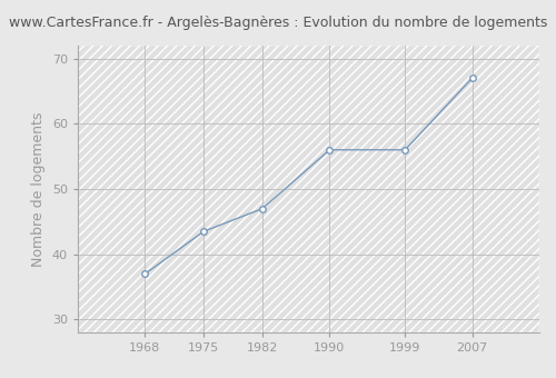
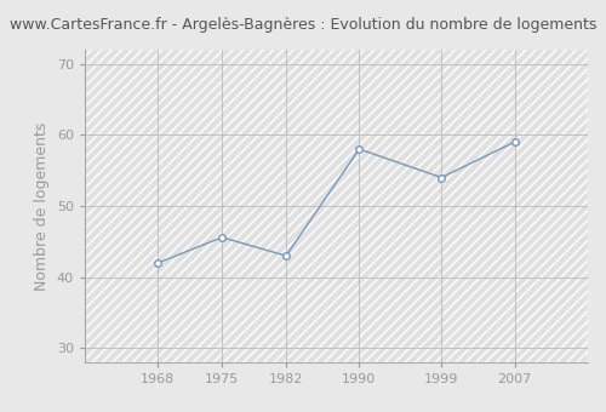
1968: 37.0 -> 42.0
1975: 43.5 -> 45.6
1982: 47.0 -> 43.0
1990: 56.0 -> 58.0
1999: 56.0 -> 54.0
2007: 67.0 -> 59.0
